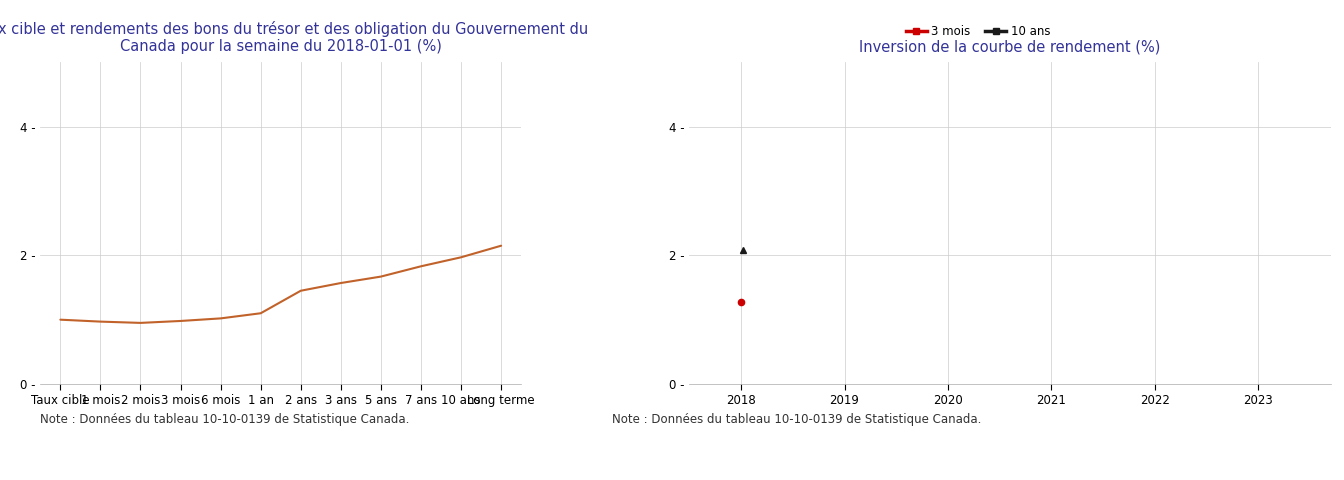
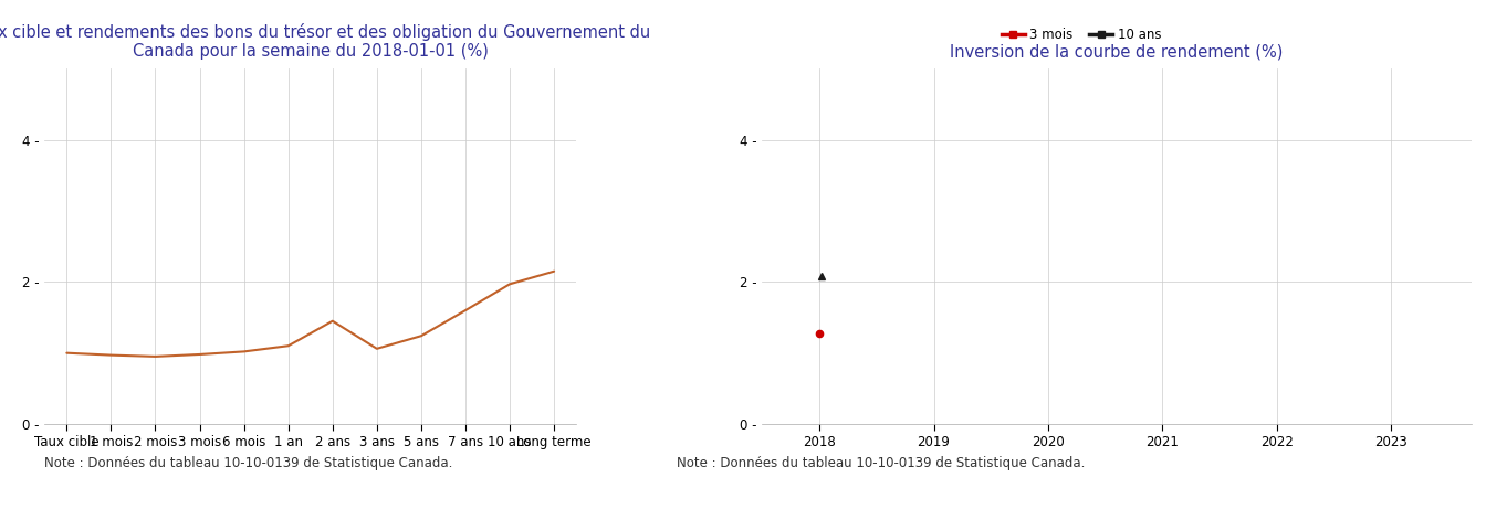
3 ans: 1.57 - -> 1.06 -
5 ans: 1.67 - -> 1.24 -
7 ans: 1.83 - -> 1.60 -
